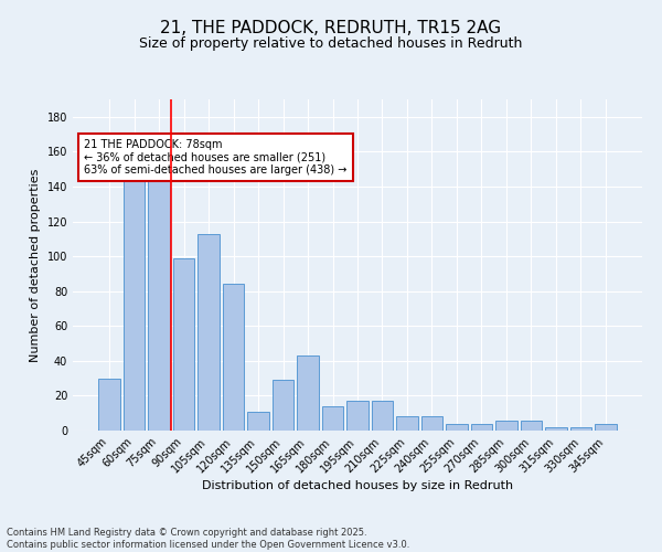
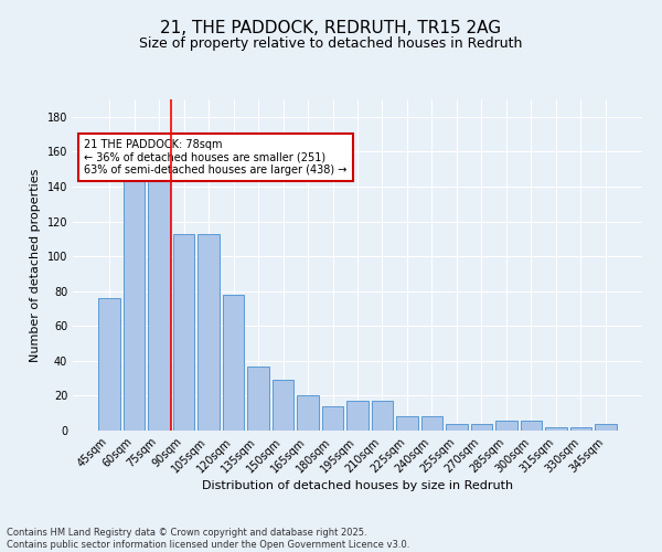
45sqm: 30 -> 76
90sqm: 99 -> 113
120sqm: 84 -> 78
135sqm: 11 -> 37
165sqm: 43 -> 20
